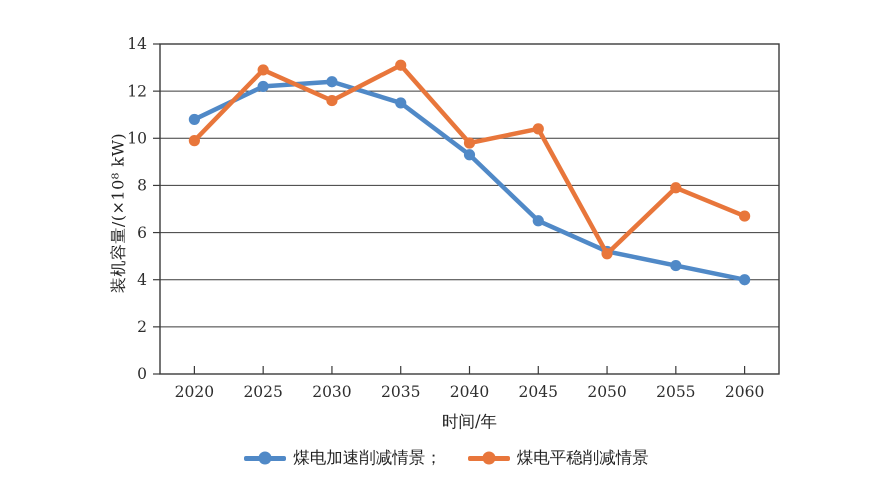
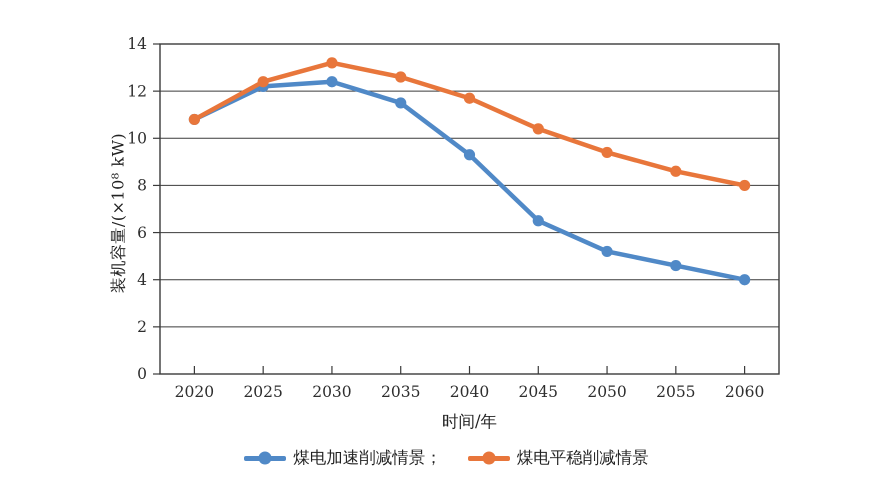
煤电平稳削减情景/2020: 9.9 -> 10.8
煤电平稳削减情景/2025: 12.9 -> 12.4
煤电平稳削减情景/2030: 11.6 -> 13.2
煤电平稳削减情景/2035: 13.1 -> 12.6
煤电平稳削减情景/2040: 9.8 -> 11.7
煤电平稳削减情景/2050: 5.1 -> 9.4
煤电平稳削减情景/2055: 7.9 -> 8.6
煤电平稳削减情景/2060: 6.7 -> 8.0
